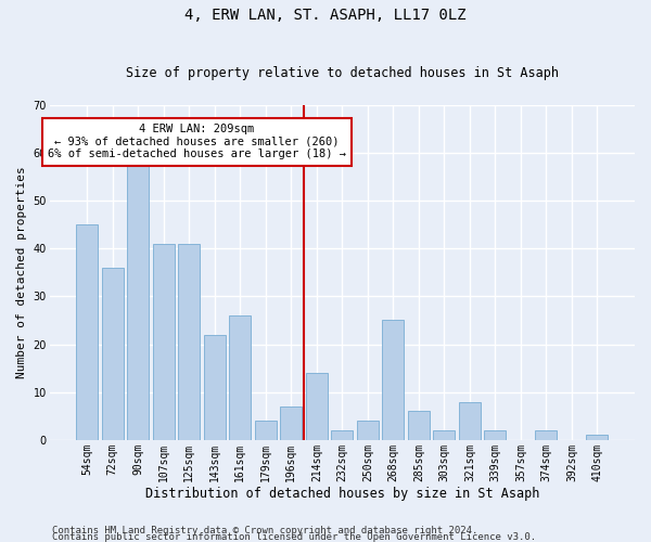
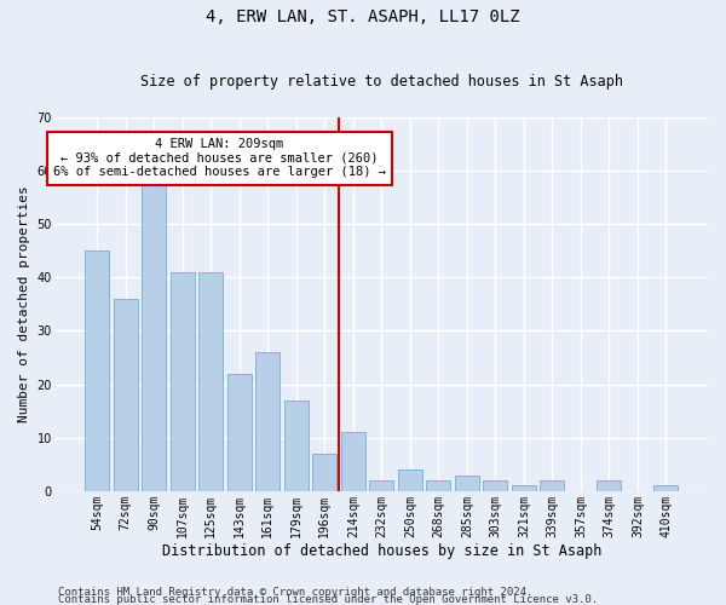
179sqm: 4 -> 17
214sqm: 14 -> 11
268sqm: 25 -> 2
285sqm: 6 -> 3
321sqm: 8 -> 1
